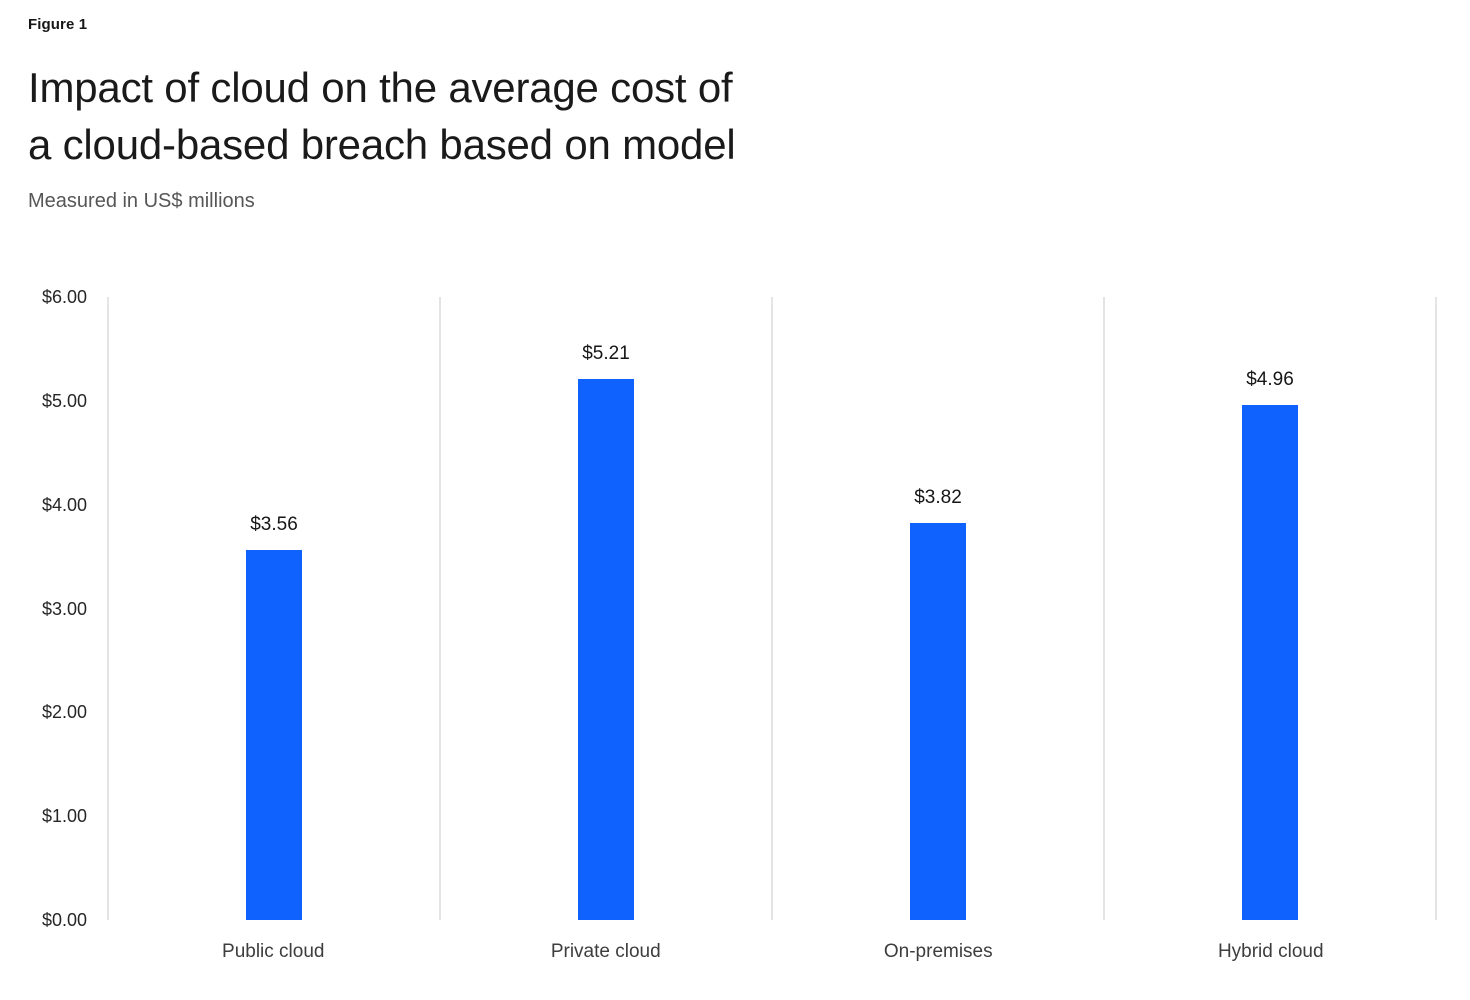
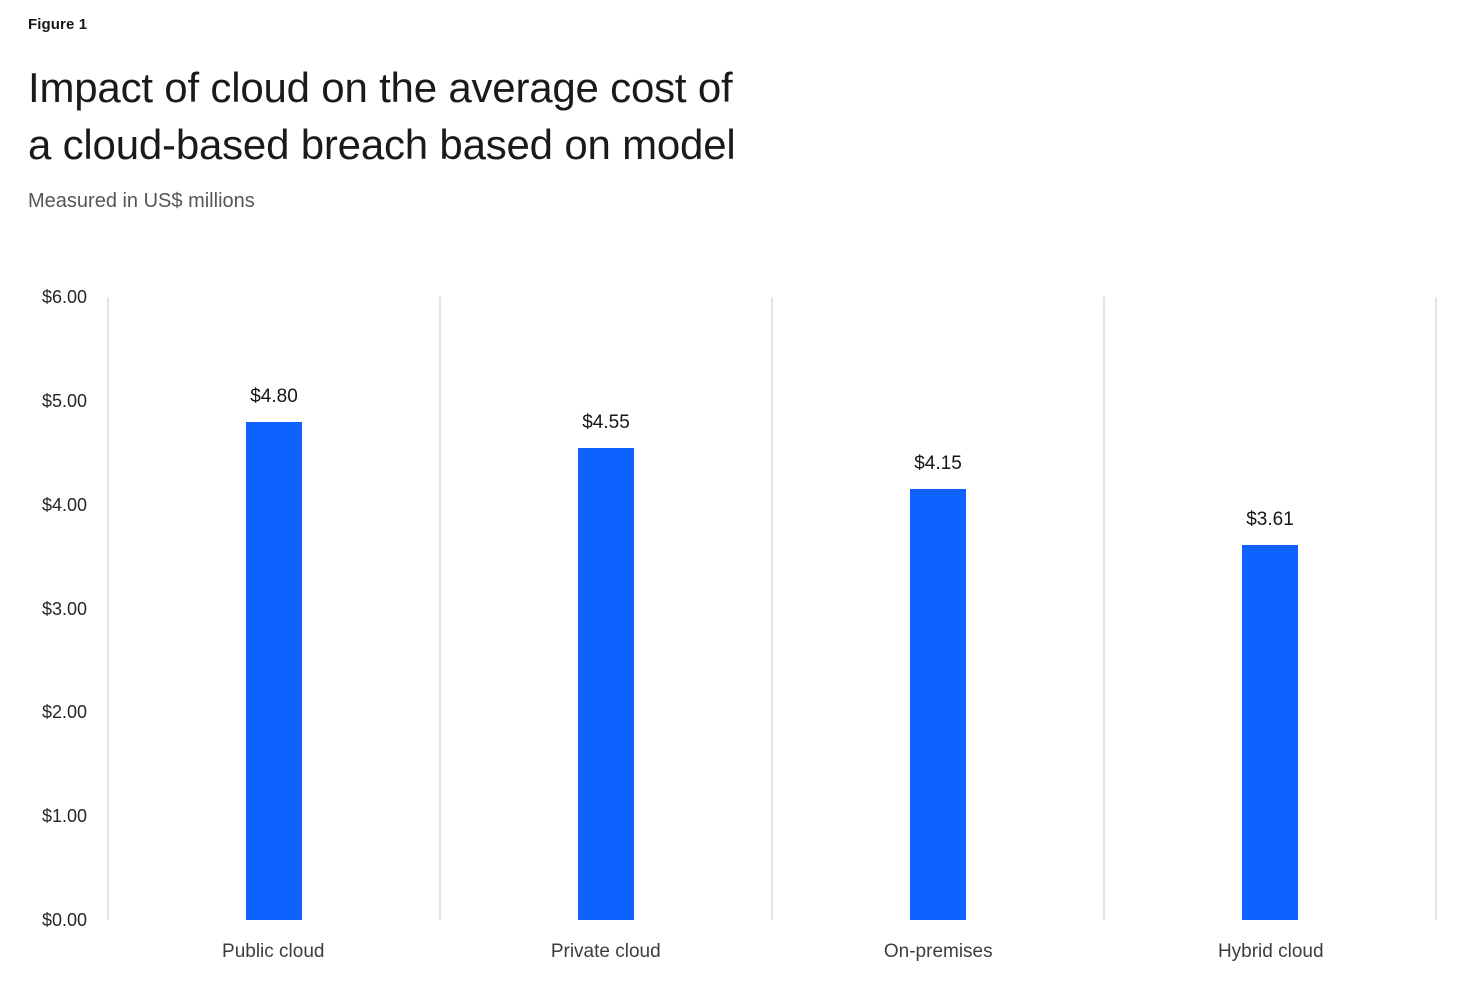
Public cloud: $3.56 -> $4.80
Private cloud: $5.21 -> $4.55
On-premises: $3.82 -> $4.15
Hybrid cloud: $4.96 -> $3.61
